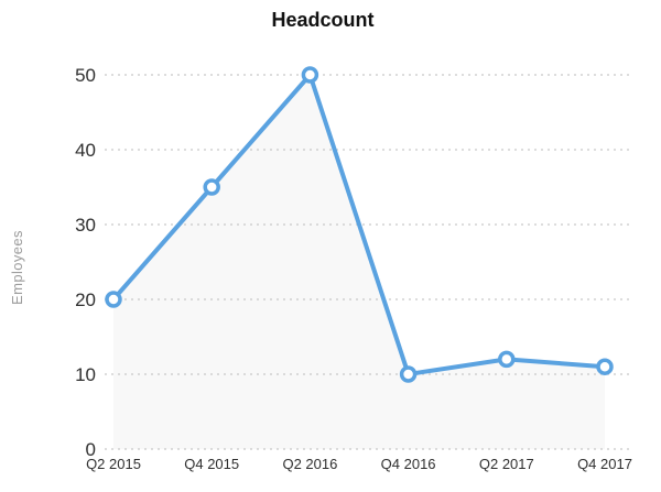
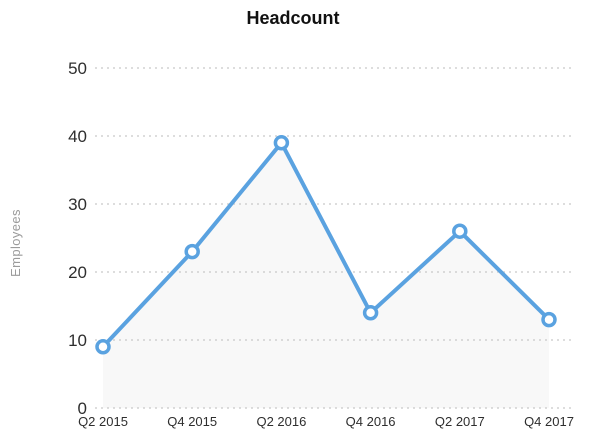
Q2 2015: 20 -> 9
Q4 2015: 35 -> 23
Q2 2016: 50 -> 39
Q4 2016: 10 -> 14
Q2 2017: 12 -> 26
Q4 2017: 11 -> 13
